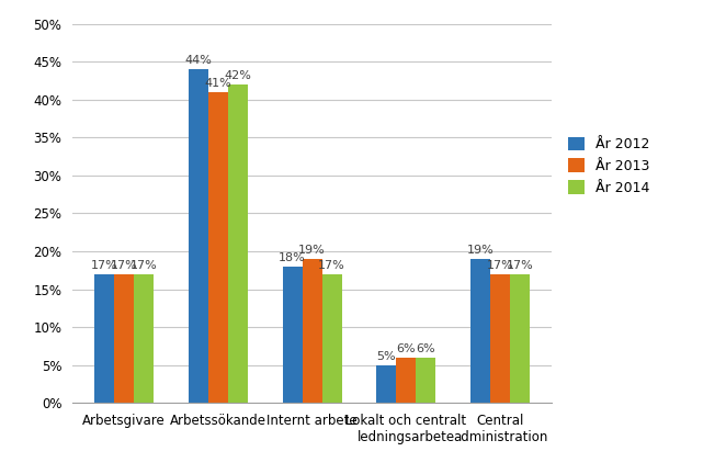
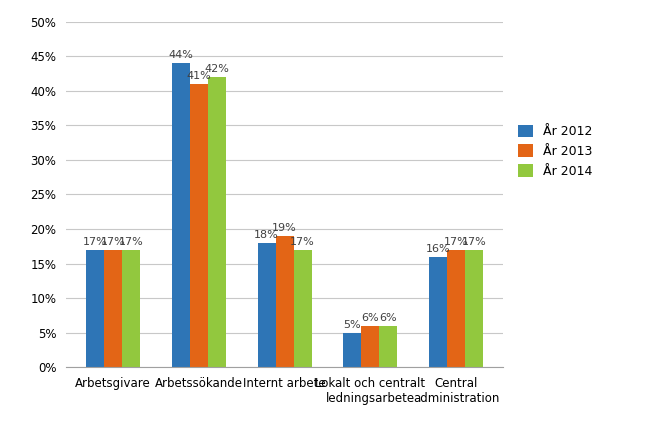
År 2012/Central administration: 19% -> 16%
